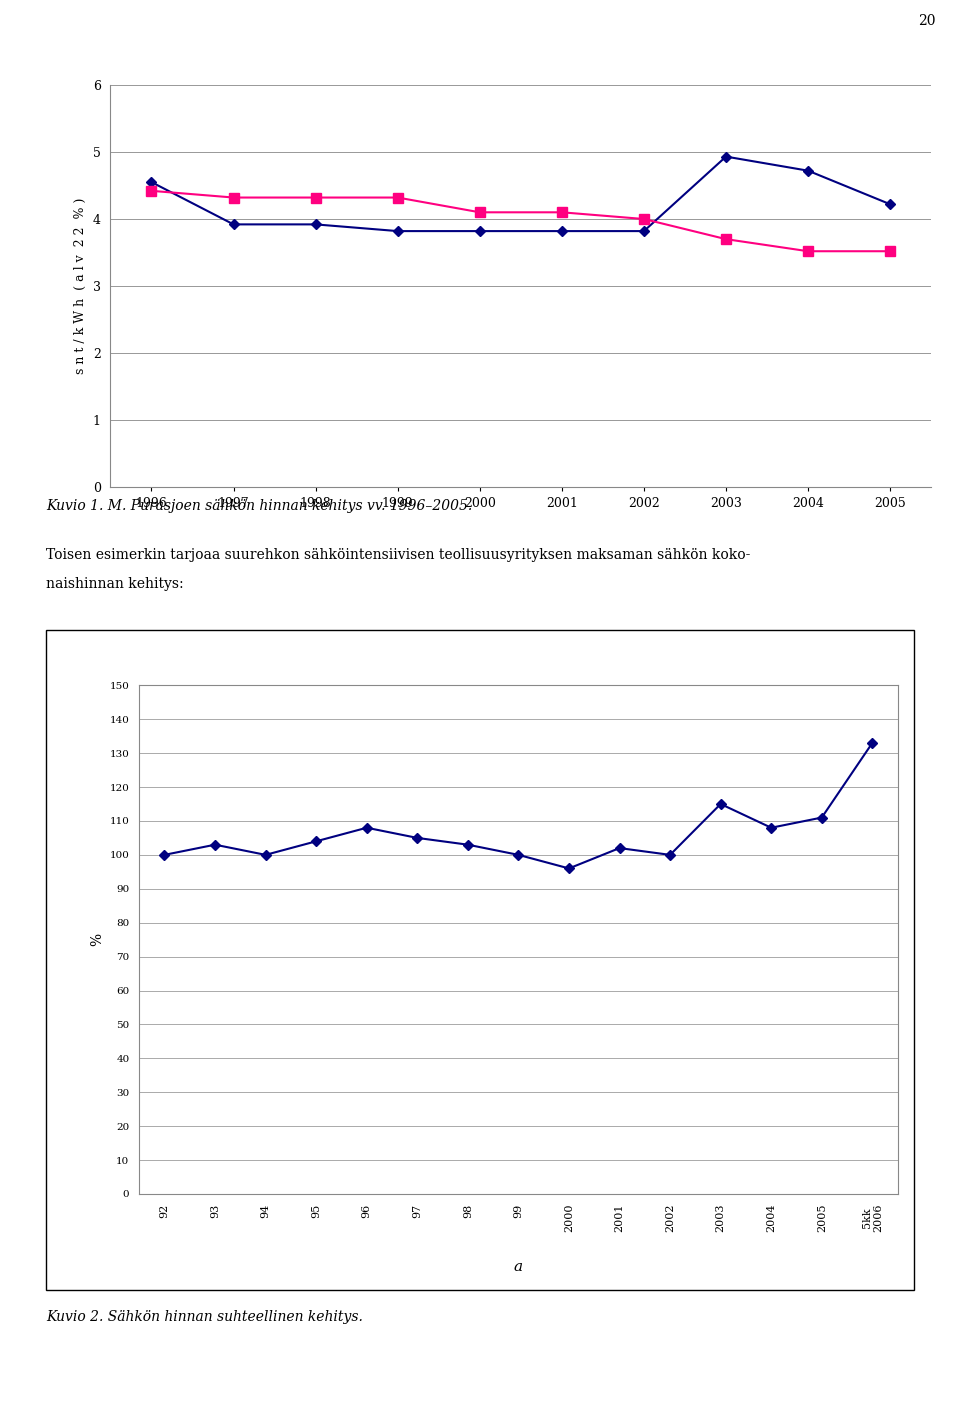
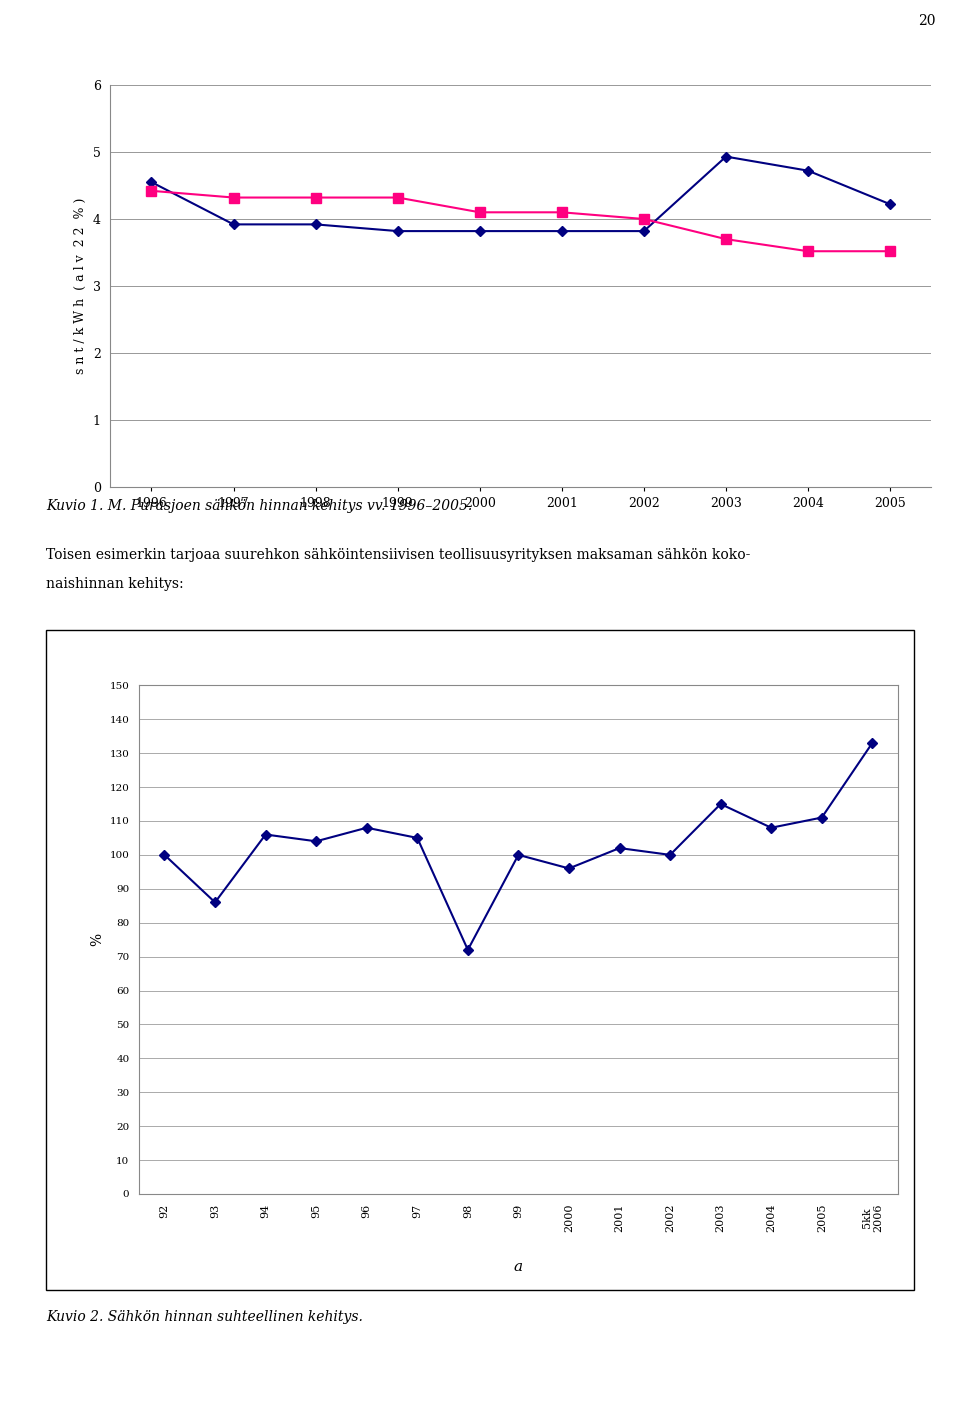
93: 103 -> 86
94: 100 -> 106
98: 103 -> 72
